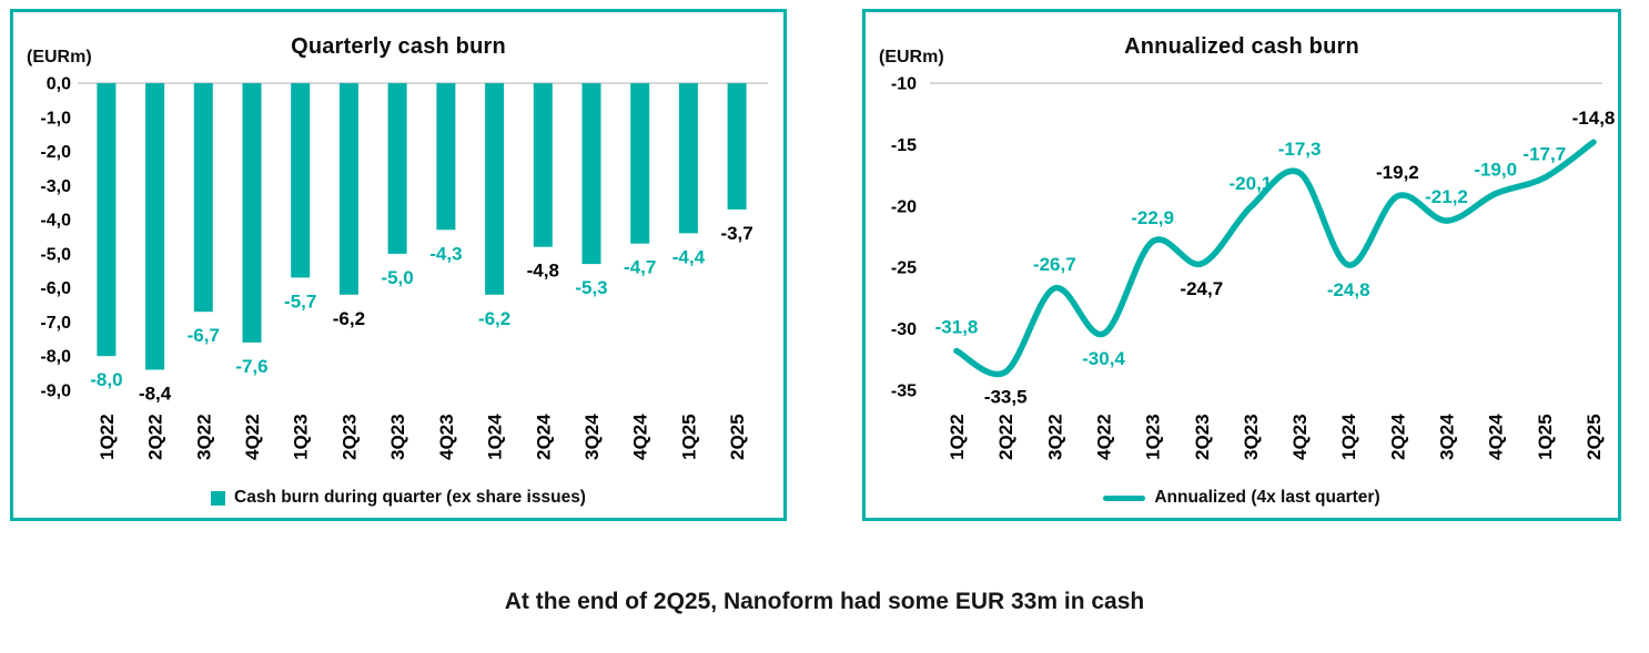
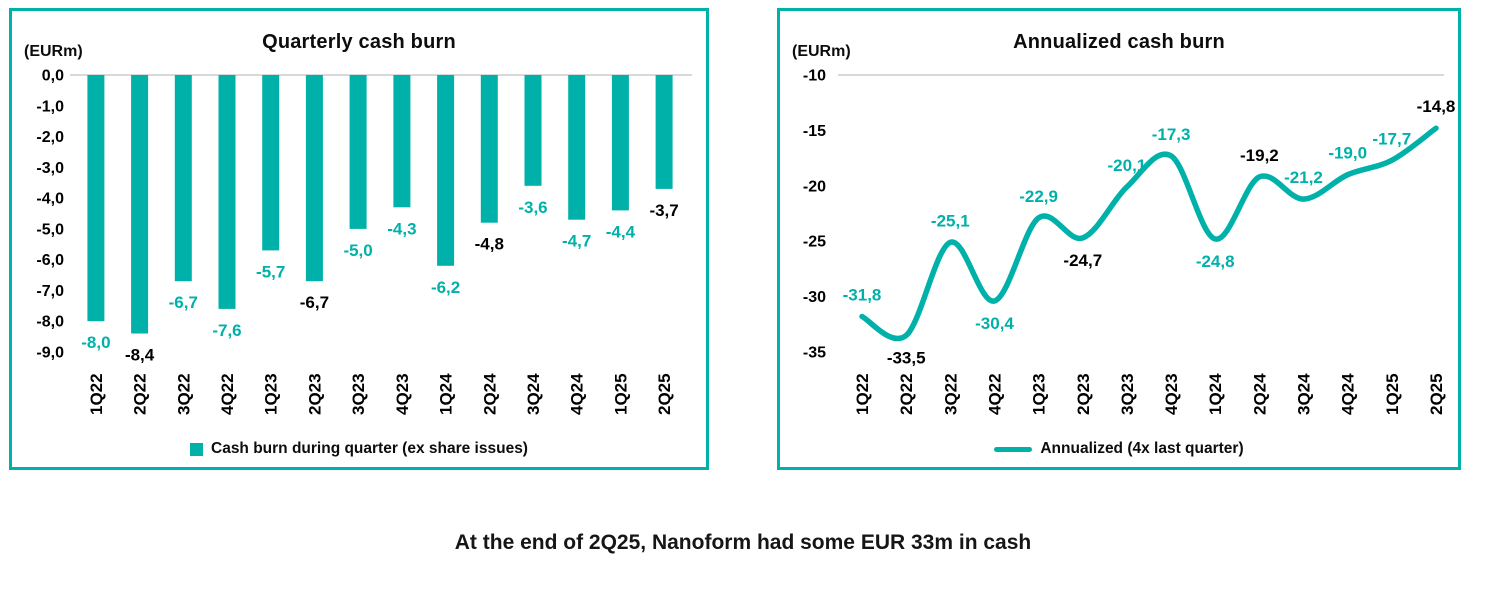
Quarterly cash burn/2Q23: -6,2 -> -6,7
Quarterly cash burn/3Q24: -5,3 -> -3,6
Annualized cash burn/3Q22: -26,7 -> -25,1
